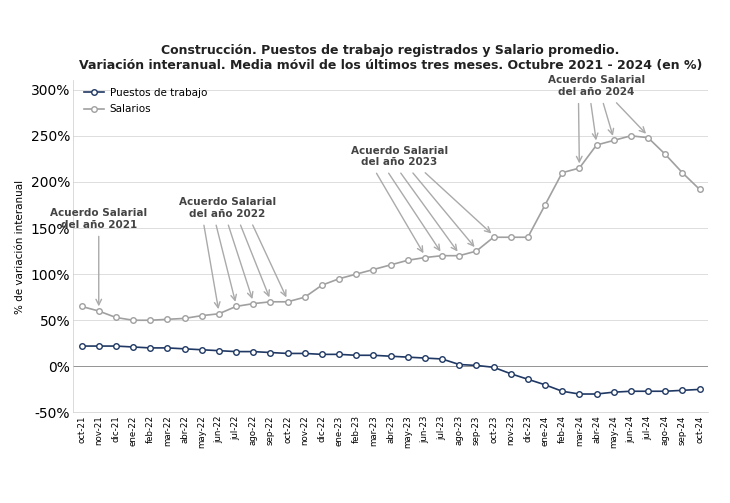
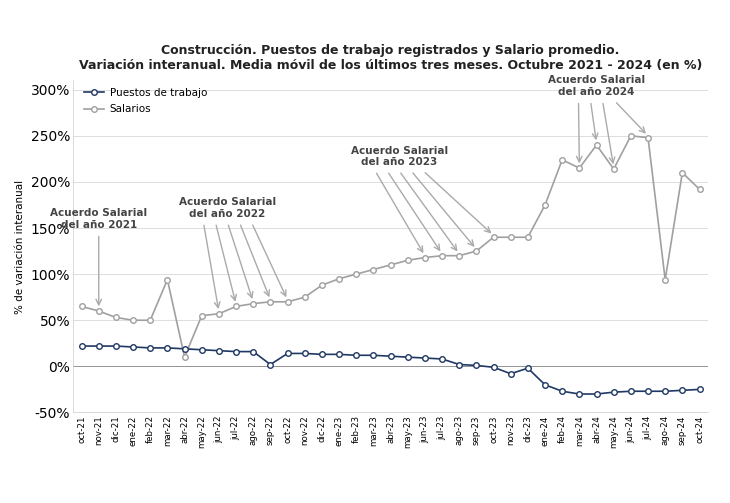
Salarios/mar-22: 51% -> 94%
Salarios/abr-22: 52% -> 10%
Puestos de trabajo/sep-22: 15% -> 2%
Puestos de trabajo/dic-23: -14% -> -2%
Salarios/feb-24: 210% -> 224%
Salarios/may-24: 245% -> 214%
Salarios/ago-24: 230% -> 94%
